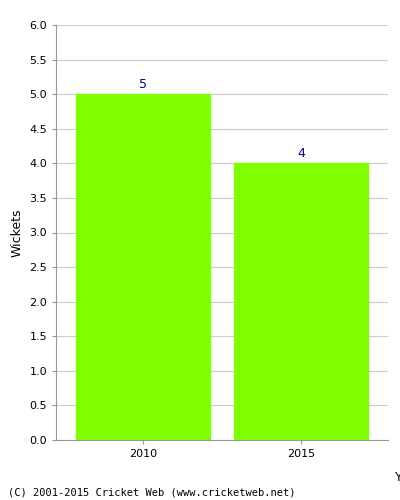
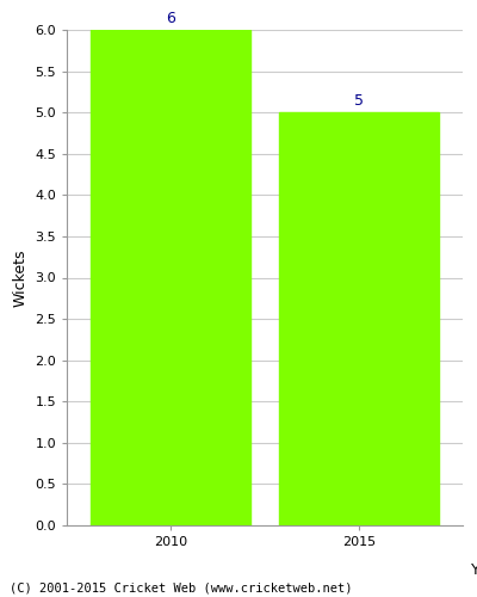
2010: 5 -> 6
2015: 4 -> 5
